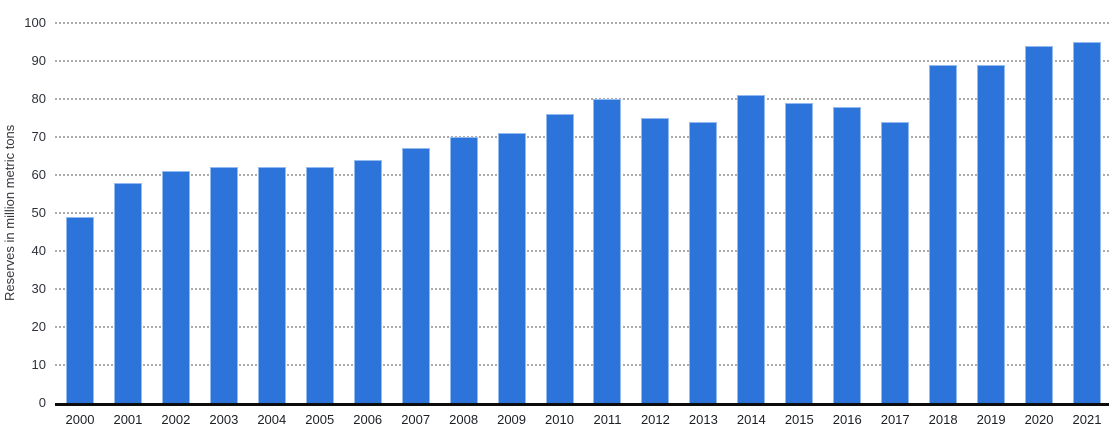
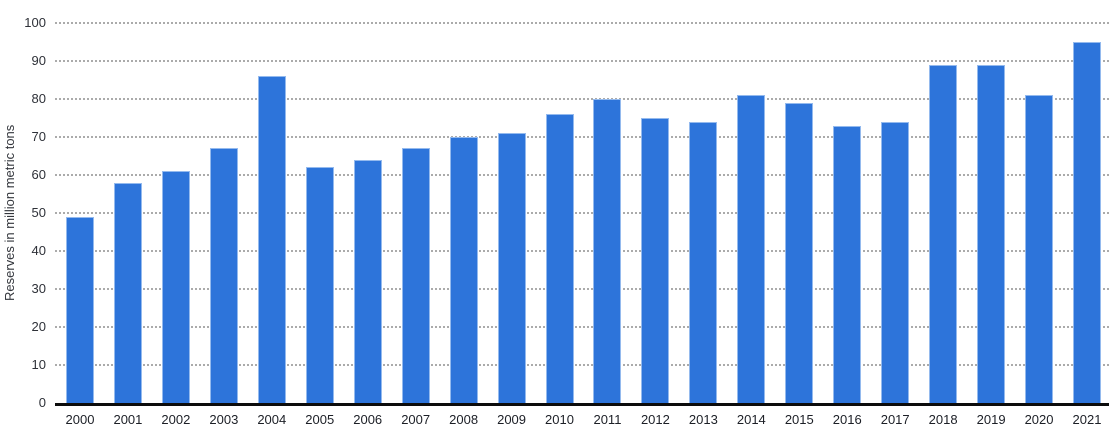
2003: 62 -> 67
2004: 62 -> 86
2016: 78 -> 73
2020: 94 -> 81
